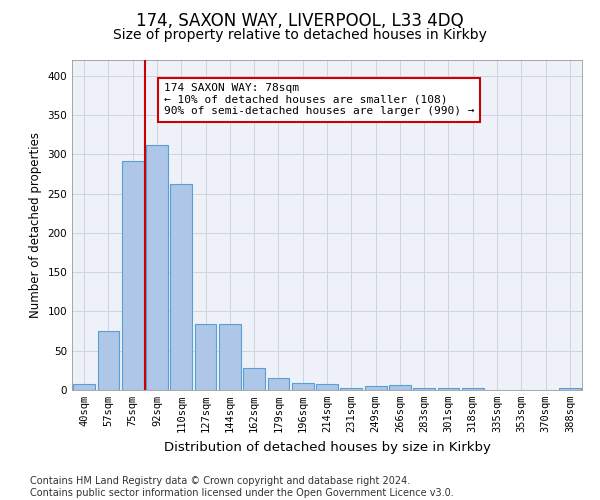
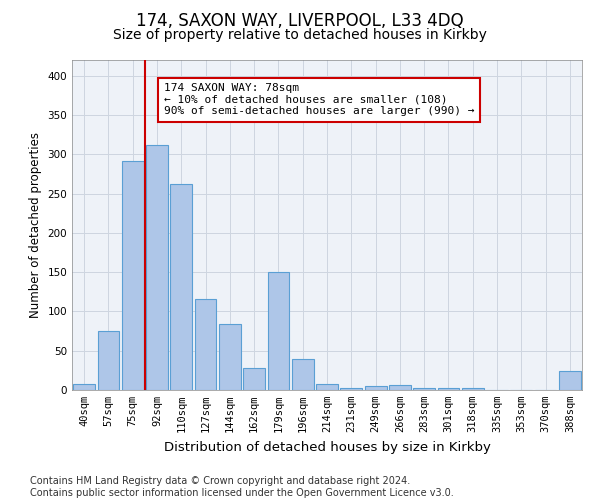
127sqm: 84 -> 116
179sqm: 15 -> 150
196sqm: 9 -> 40
388sqm: 3 -> 24
